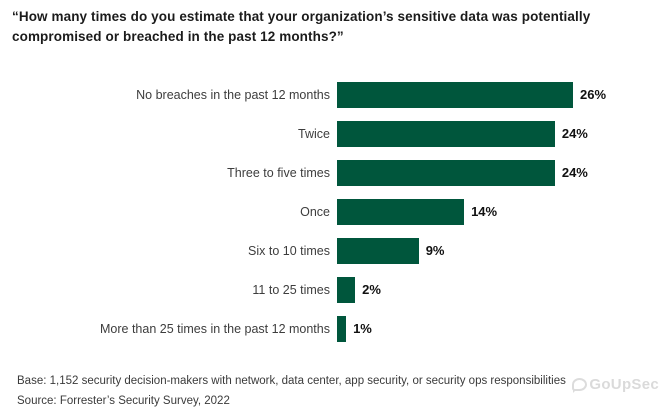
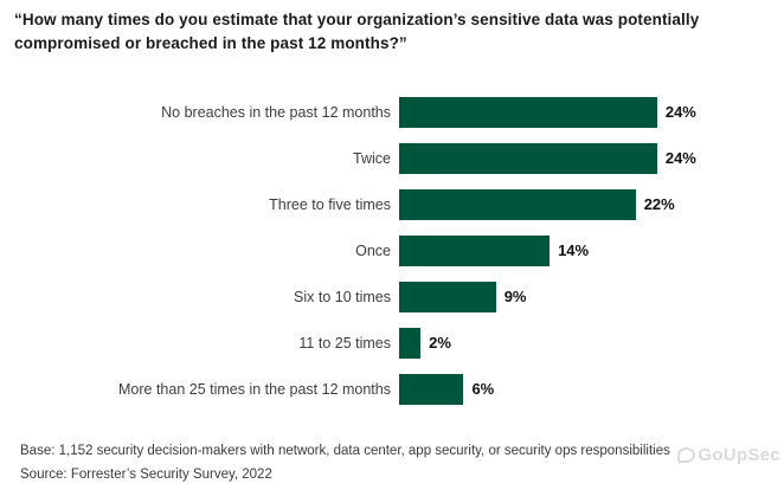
No breaches in the past 12 months: 26% -> 24%
Three to five times: 24% -> 22%
More than 25 times in the past 12 months: 1% -> 6%
